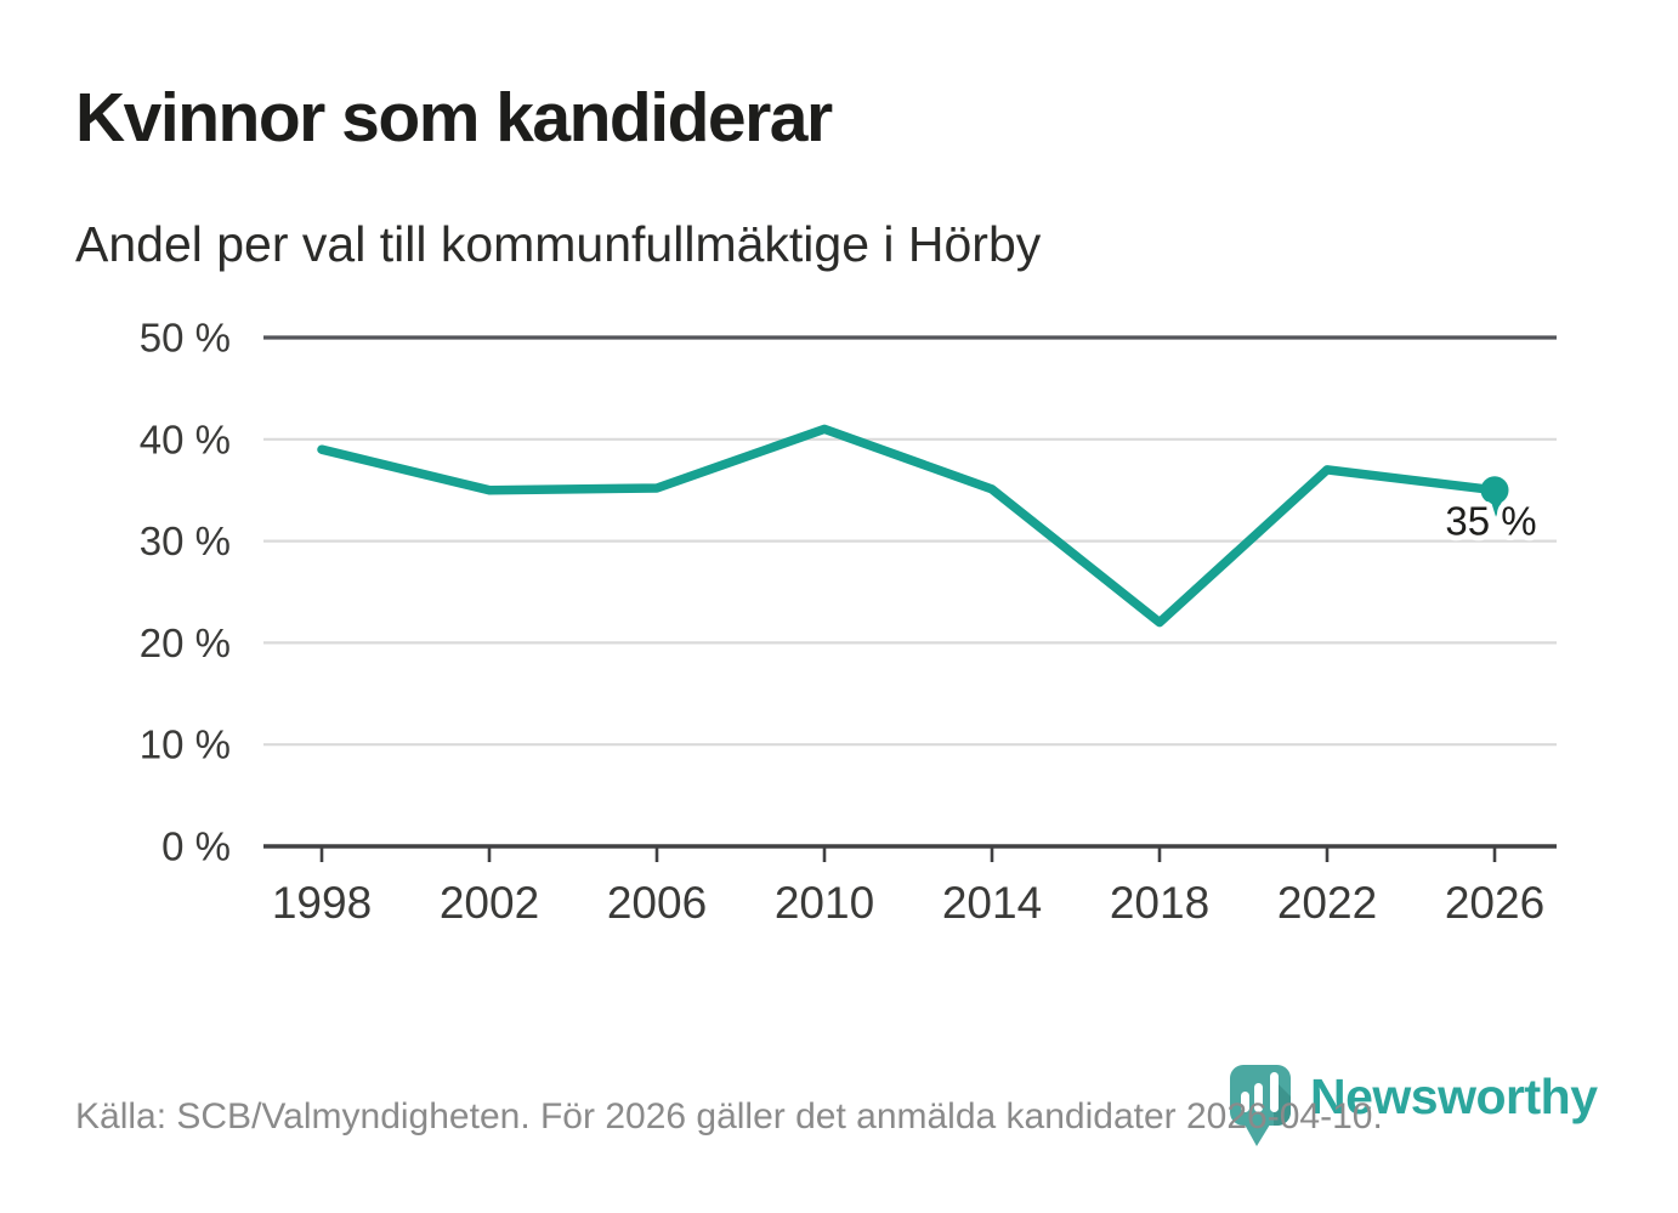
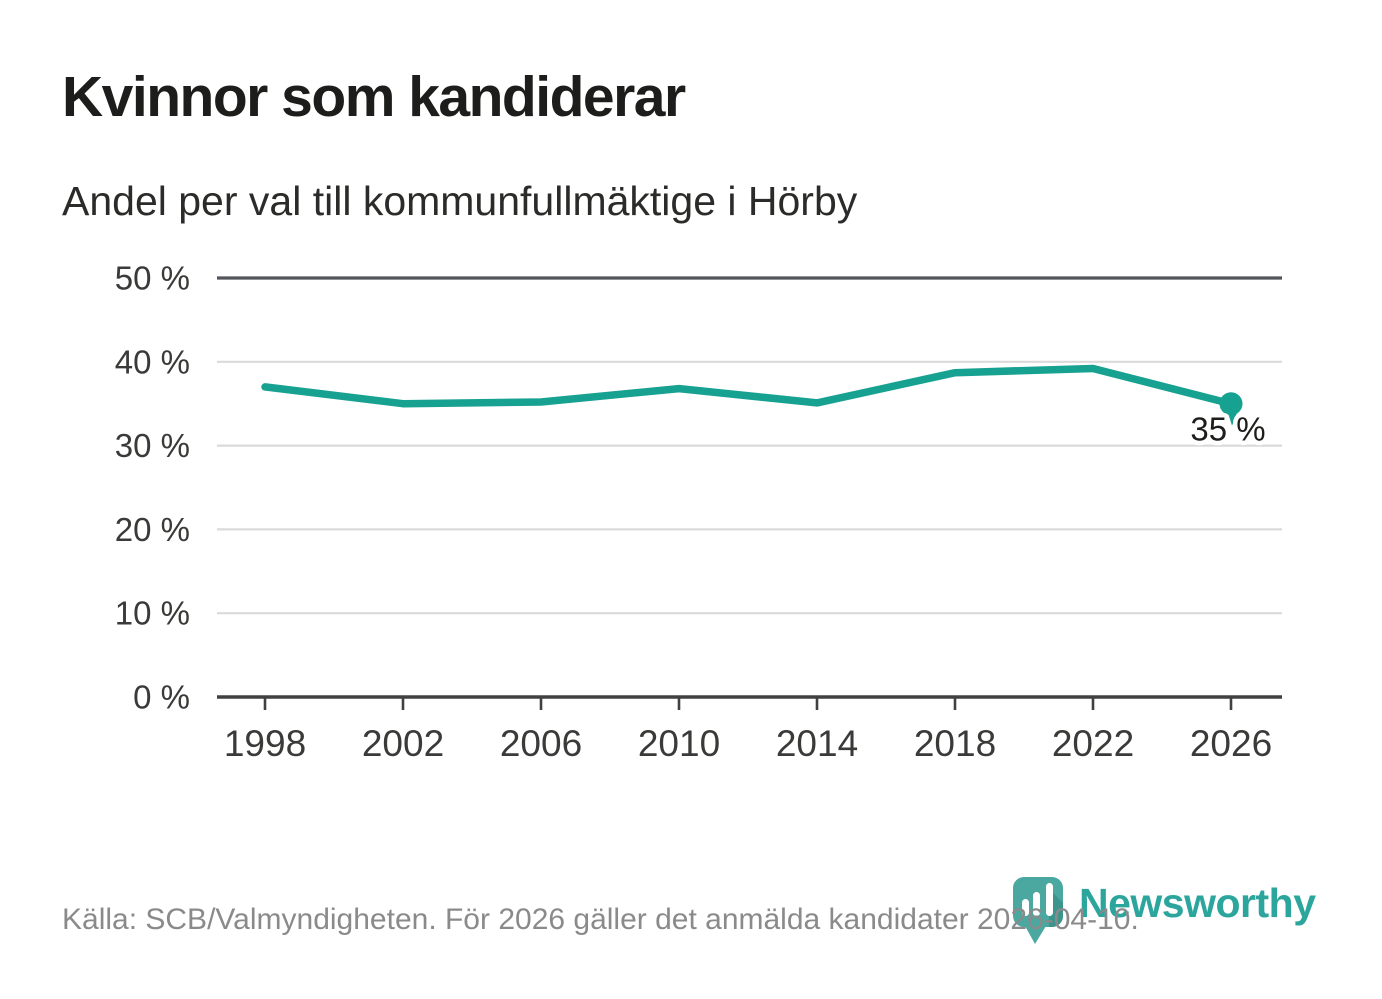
1998: 39% -> 37%
2010: 41% -> 37%
2018: 22% -> 39%
2022: 37% -> 39%
